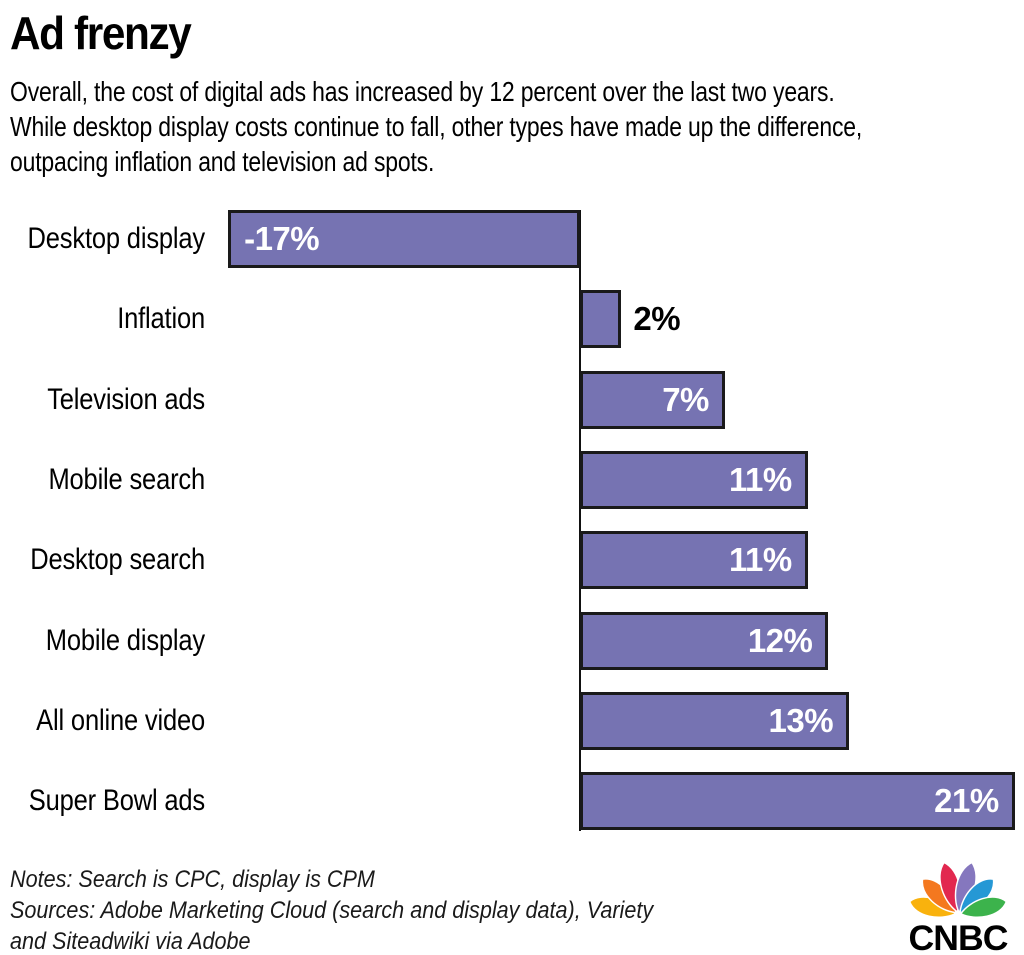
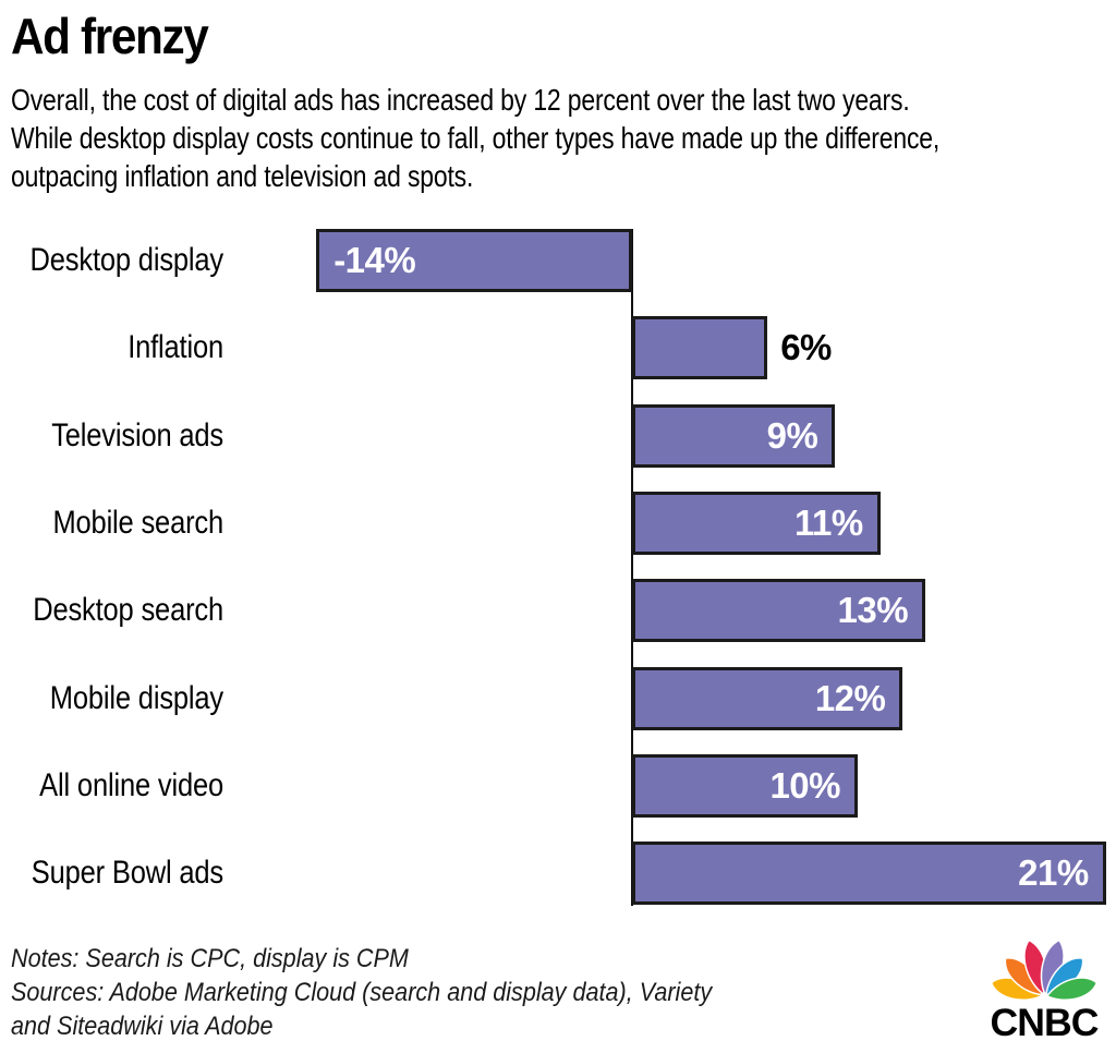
Desktop display: -17% -> -14%
Inflation: 2% -> 6%
Television ads: 7% -> 9%
Desktop search: 11% -> 13%
All online video: 13% -> 10%
